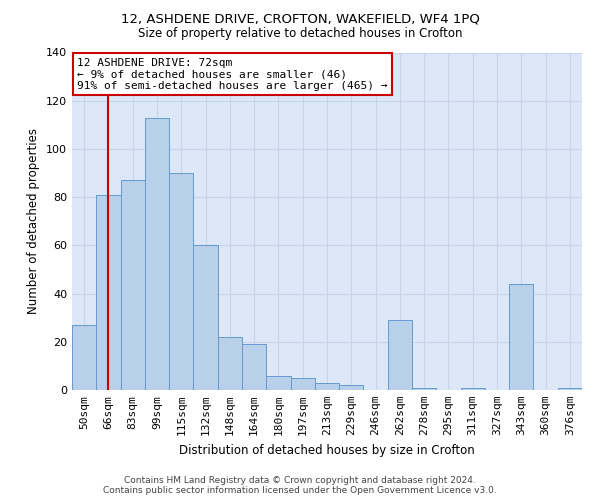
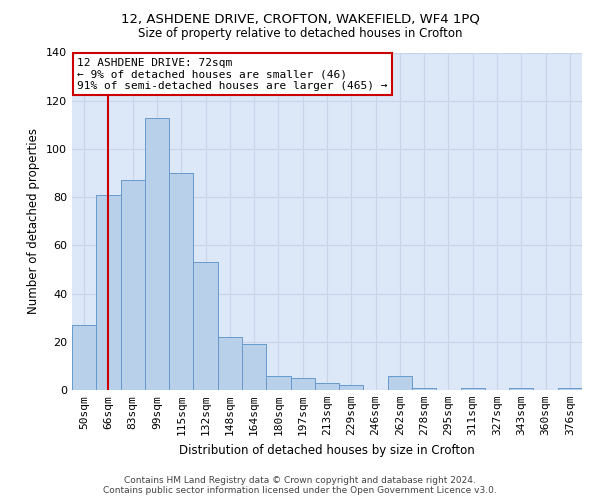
132sqm: 60 -> 53
262sqm: 29 -> 6
343sqm: 44 -> 1
